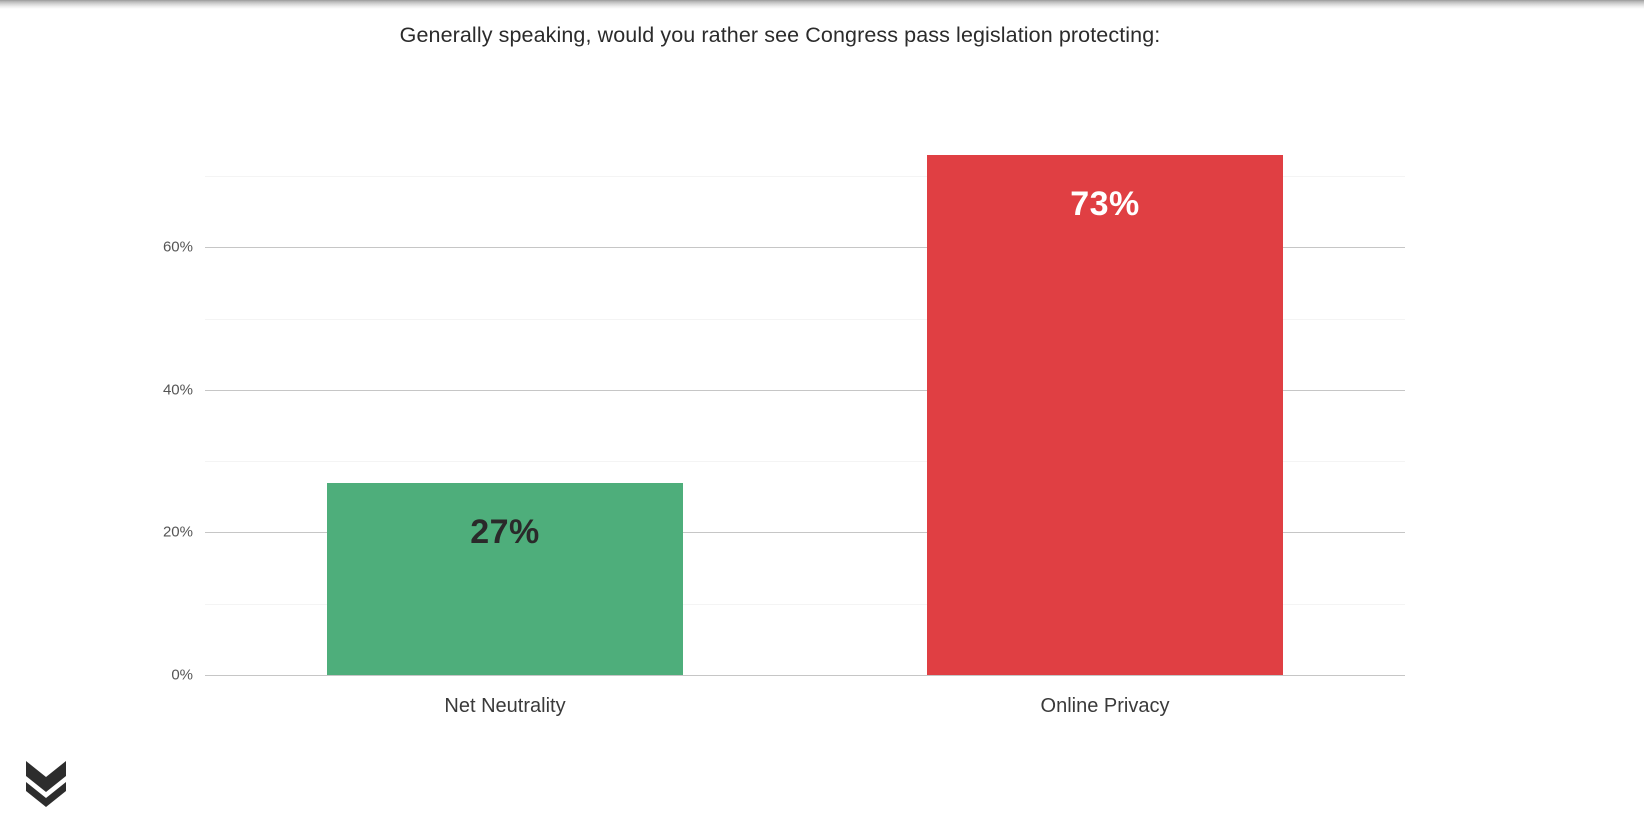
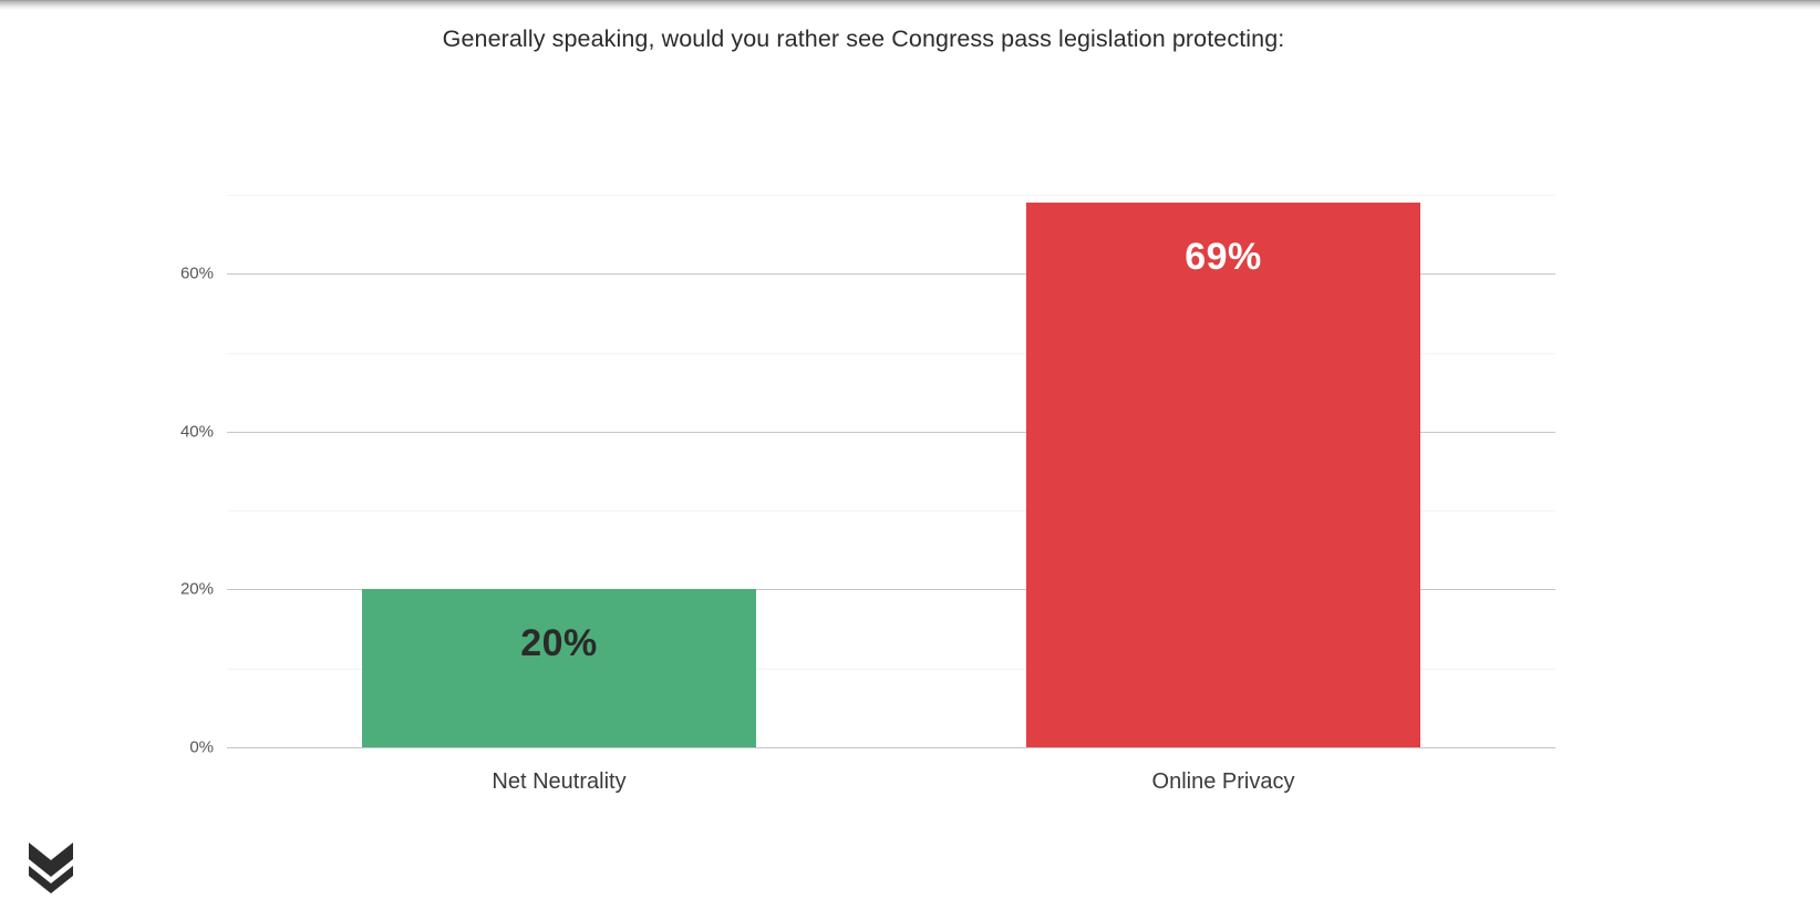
Net Neutrality: 27% -> 20%
Online Privacy: 73% -> 69%
